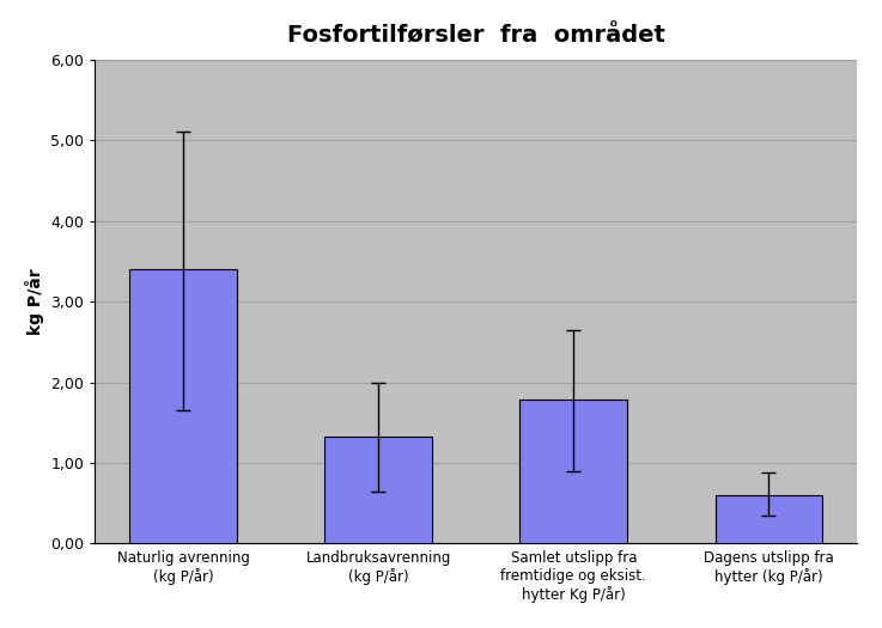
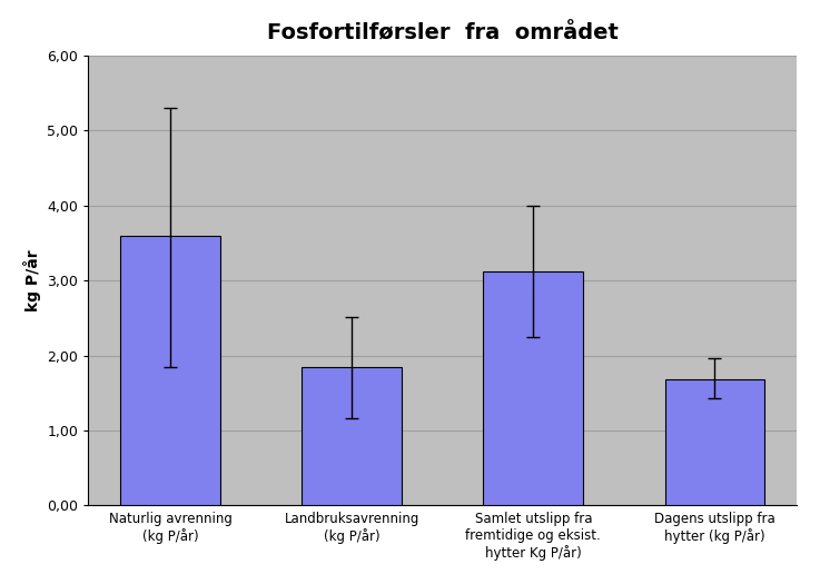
Naturlig avrenning (kg P/år): 3,40 -> 3,60
Landbruksavrenning (kg P/år): 1,33 -> 1,84
Samlet utslipp fra fremtidige og eksist. hytter Kg P/år): 1,78 -> 3,12
Dagens utslipp fra hytter (kg P/år): 0,60 -> 1,68
